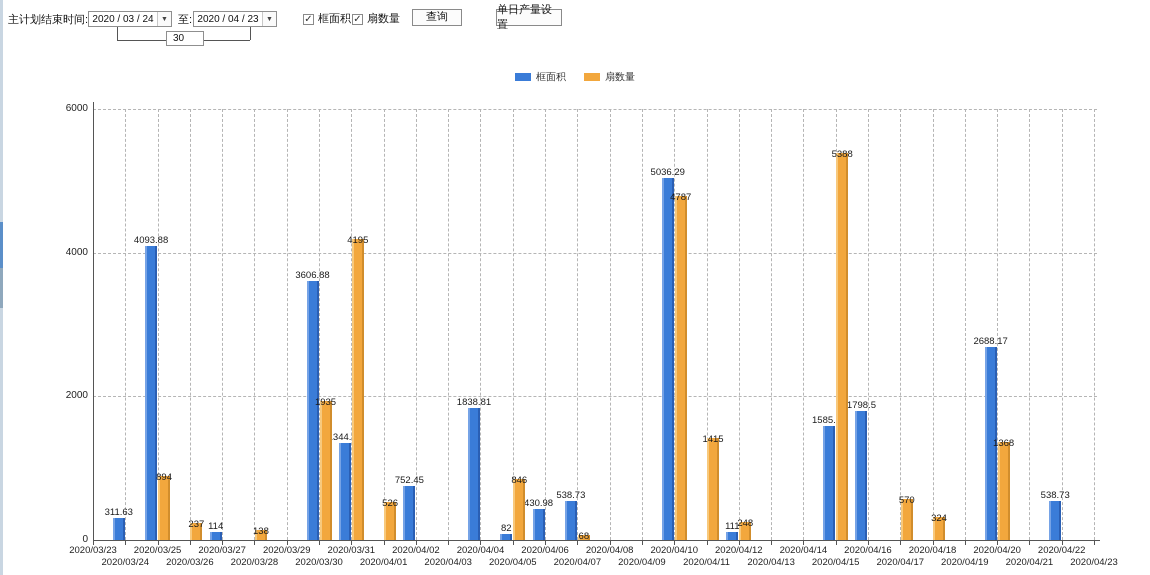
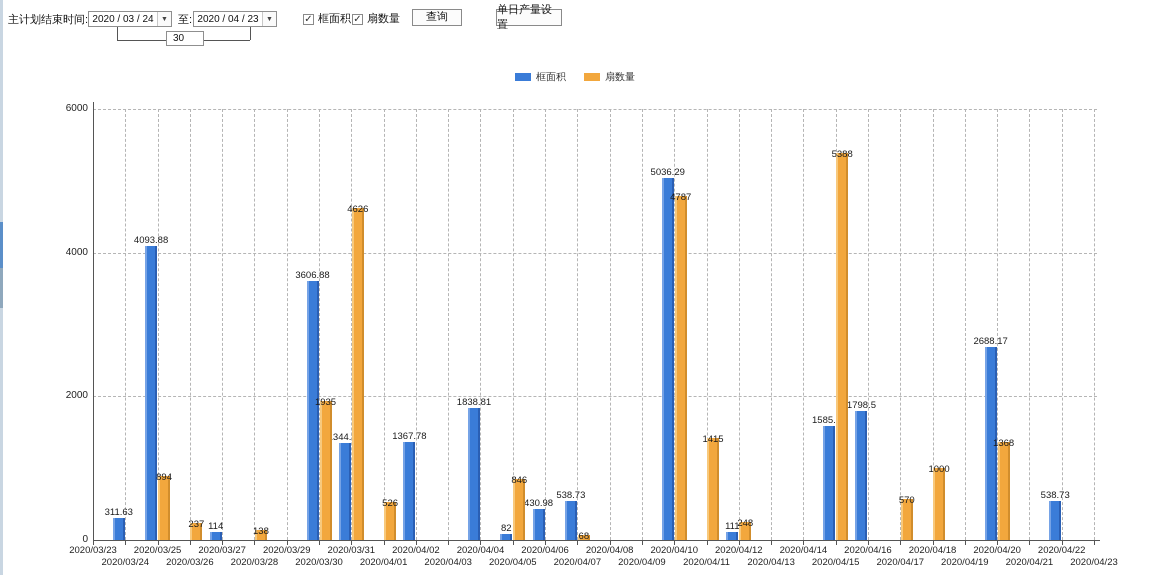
扇数量/2020/03/31: 4195 -> 4626
框面积/2020/04/02: 752.45 -> 1367.78
扇数量/2020/04/18: 324 -> 1000
